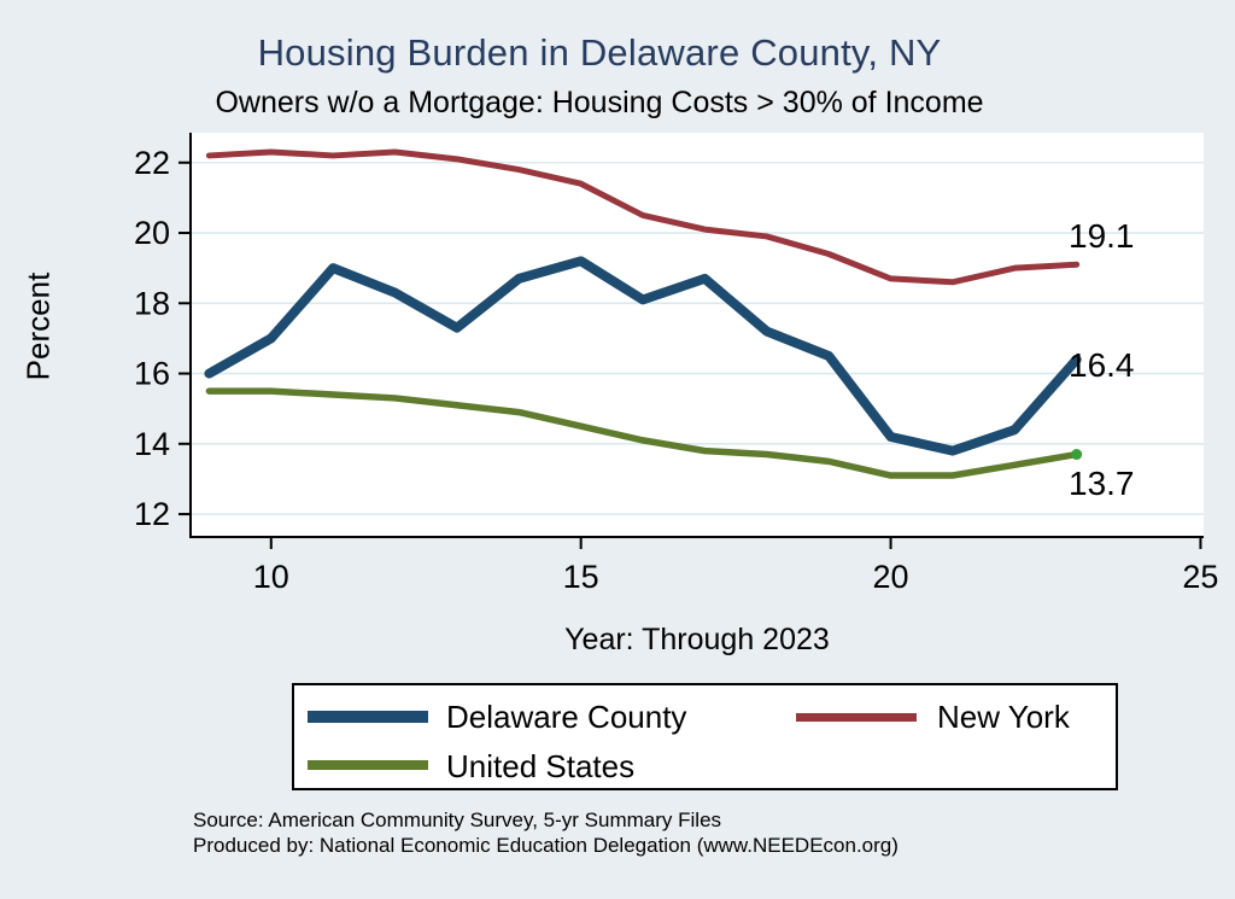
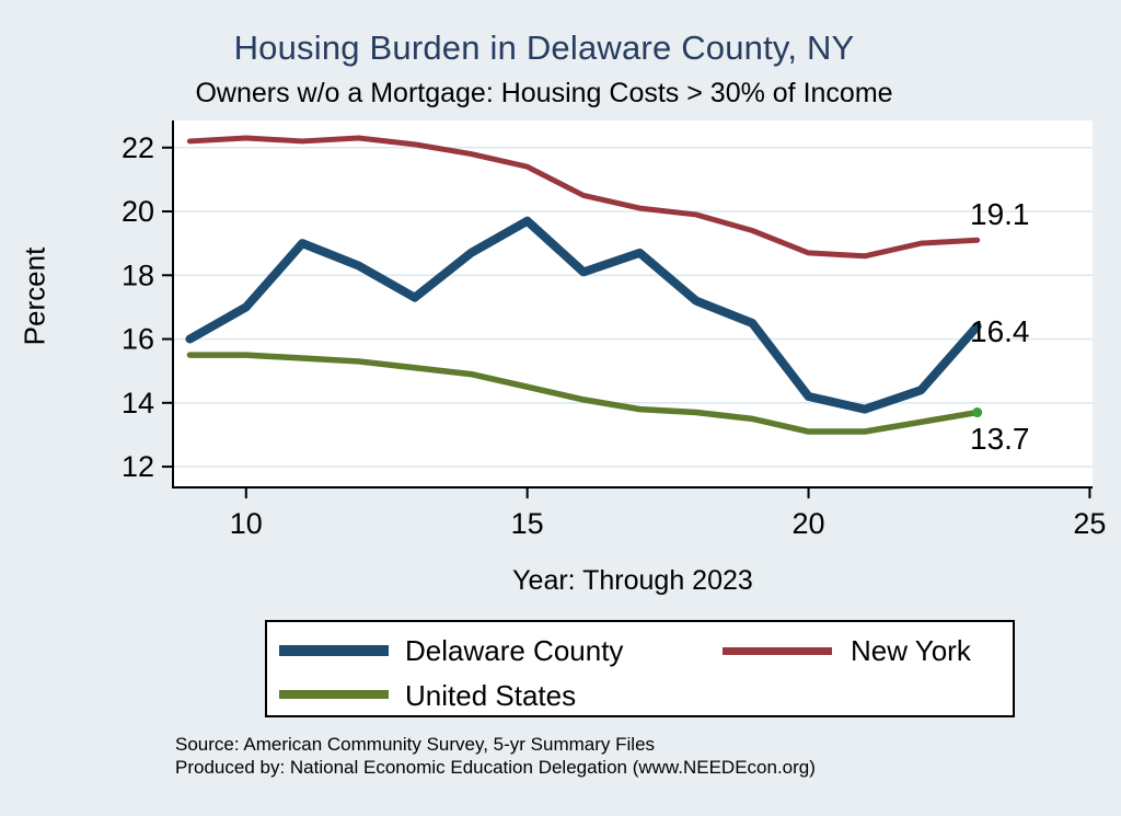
Delaware County/15: 19.2 -> 19.7
